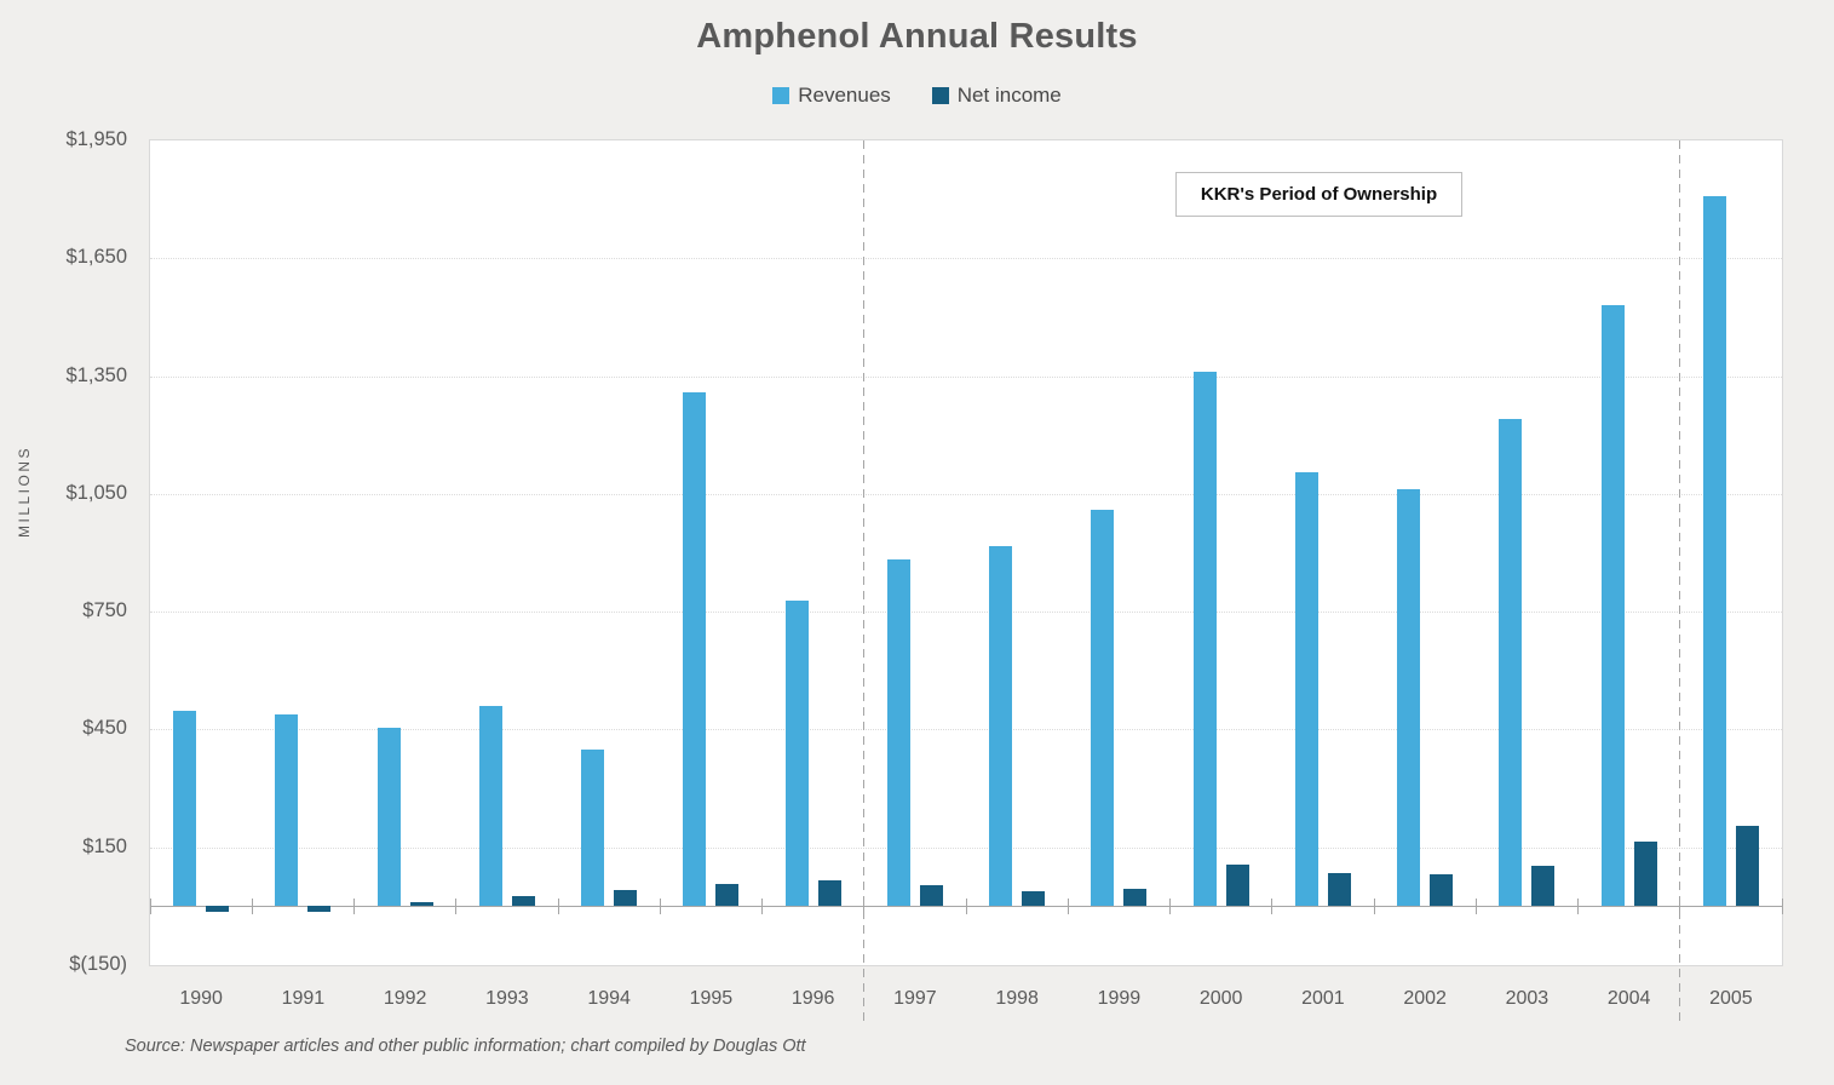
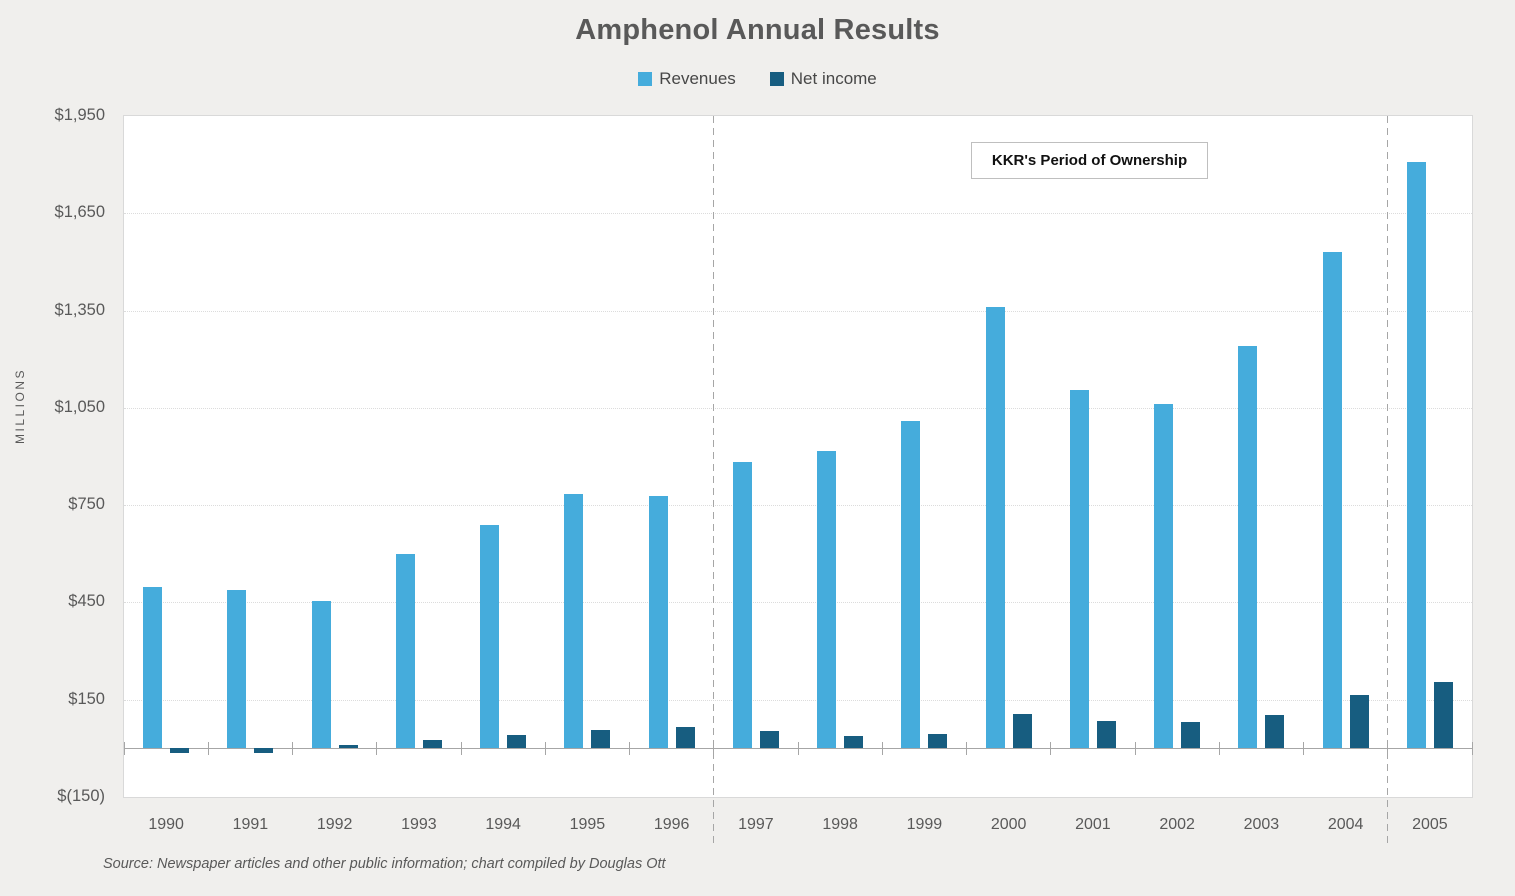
Revenues/1993: $510 -> $600
Revenues/1994: $400 -> $690
Revenues/1995: $1310 -> $780
